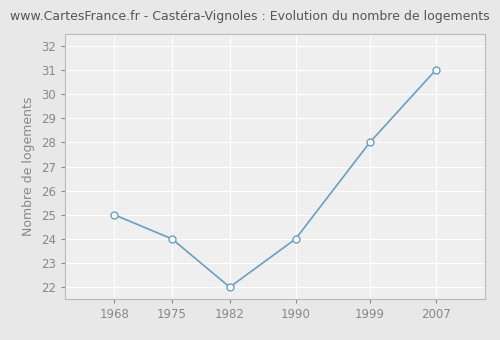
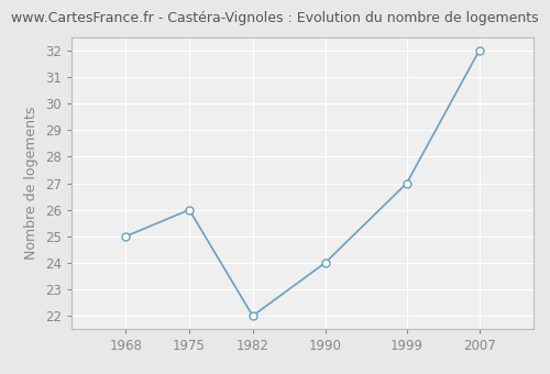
1975: 24 -> 26
1999: 28 -> 27
2007: 31 -> 32
